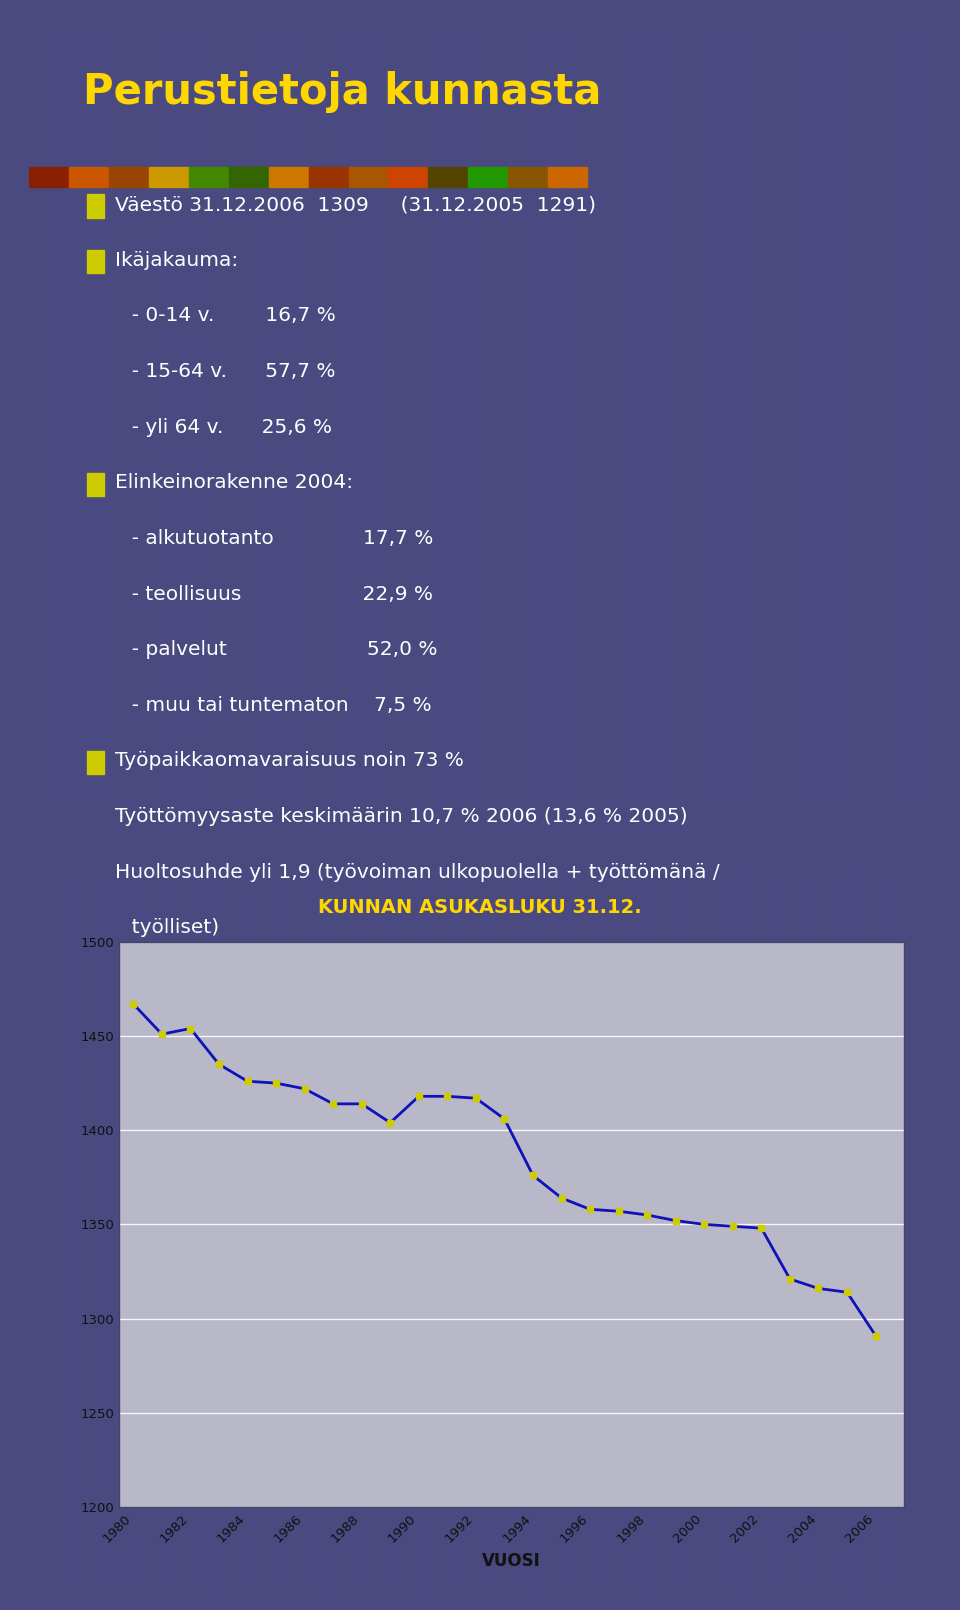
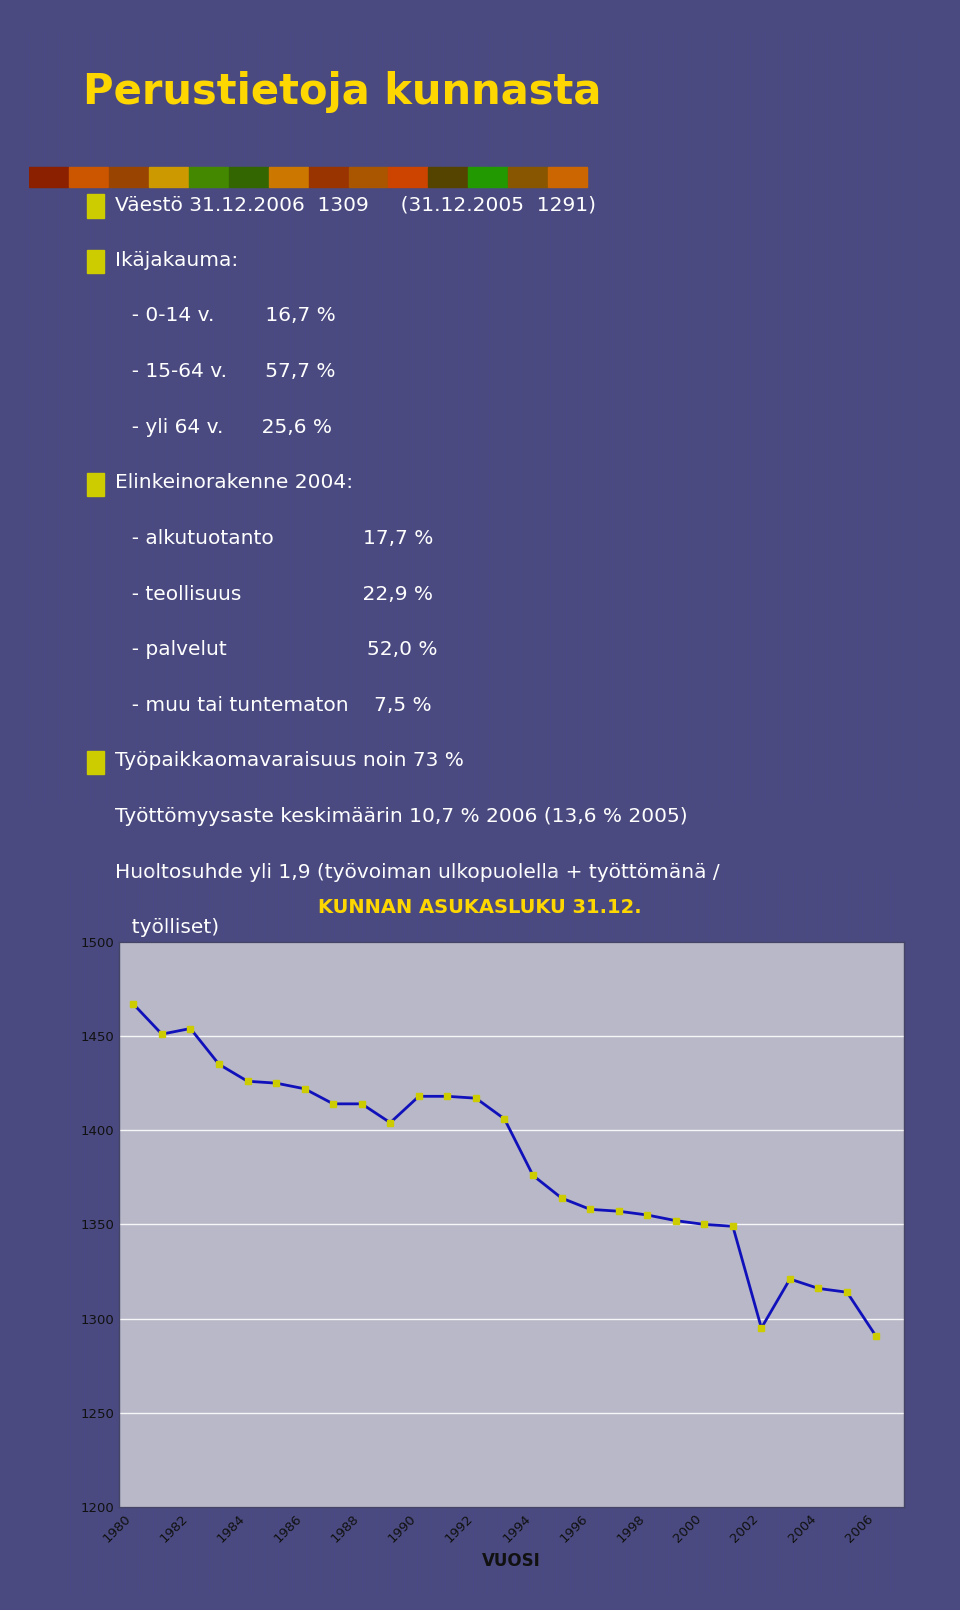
2002: 1348 -> 1295
